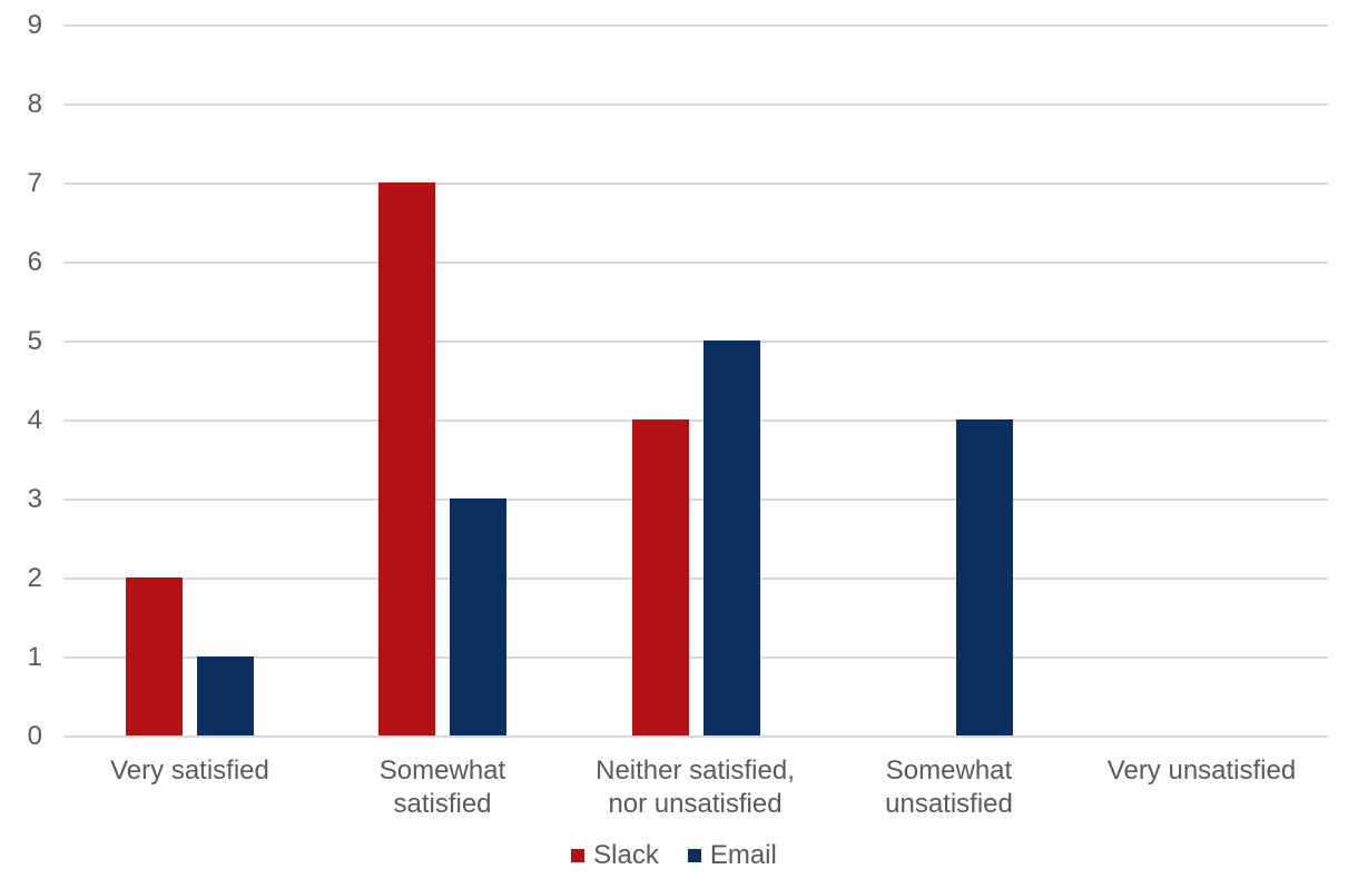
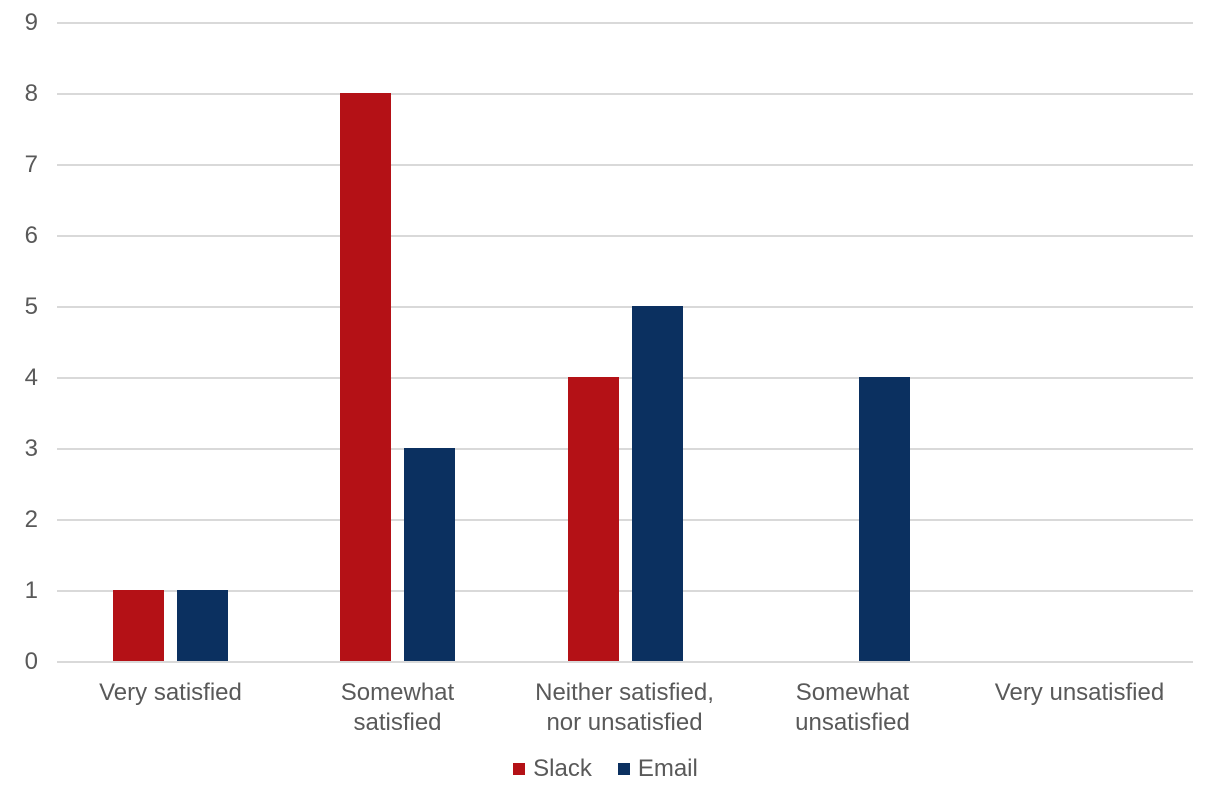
Slack/Very satisfied: 2 -> 1
Slack/Somewhat satisfied: 7 -> 8
